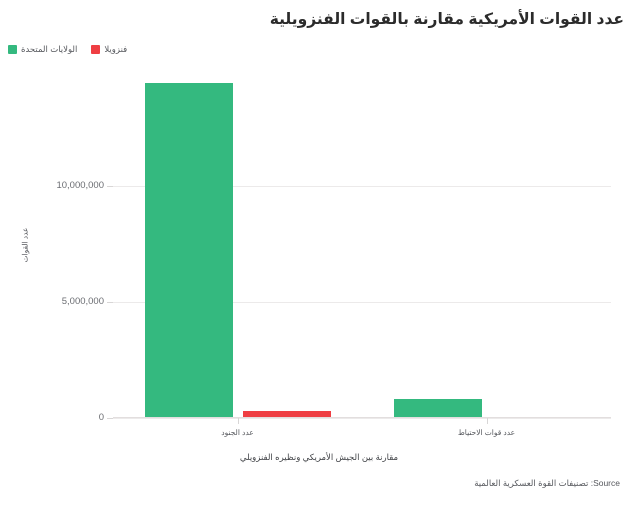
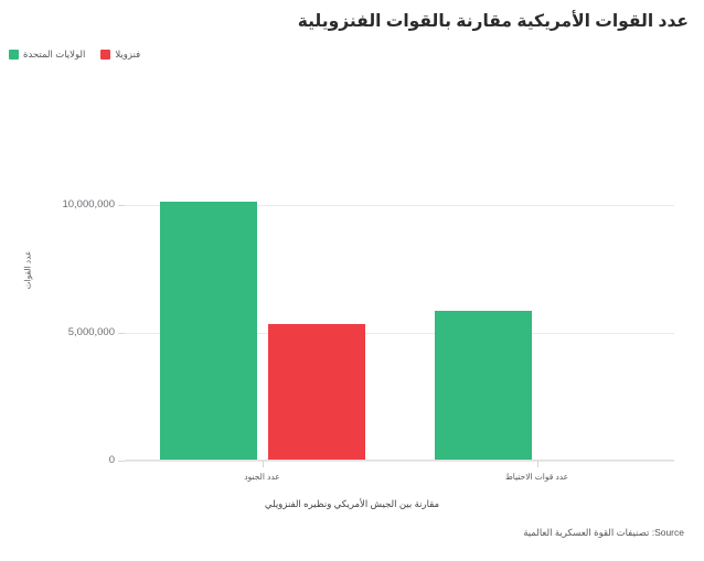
الولايات المتحدة/عدد الجنود: 14400000 -> 10100000
فنزويلا/عدد الجنود: 300000 -> 5300000
الولايات المتحدة/عدد قوات الاحتياط: 800000 -> 5800000
